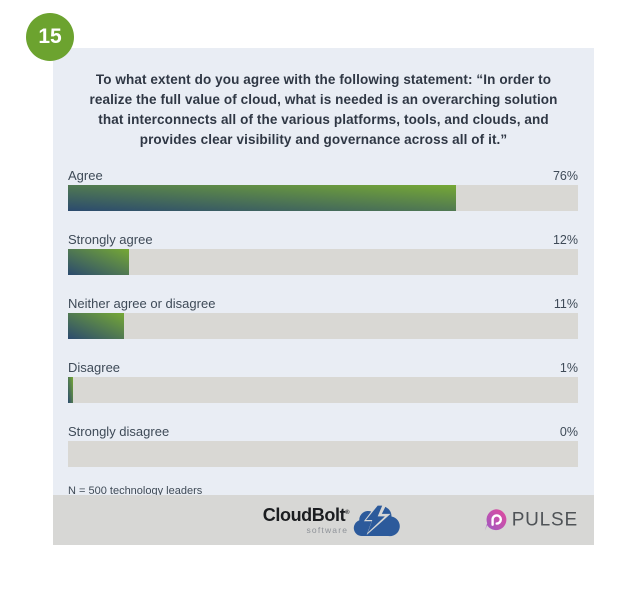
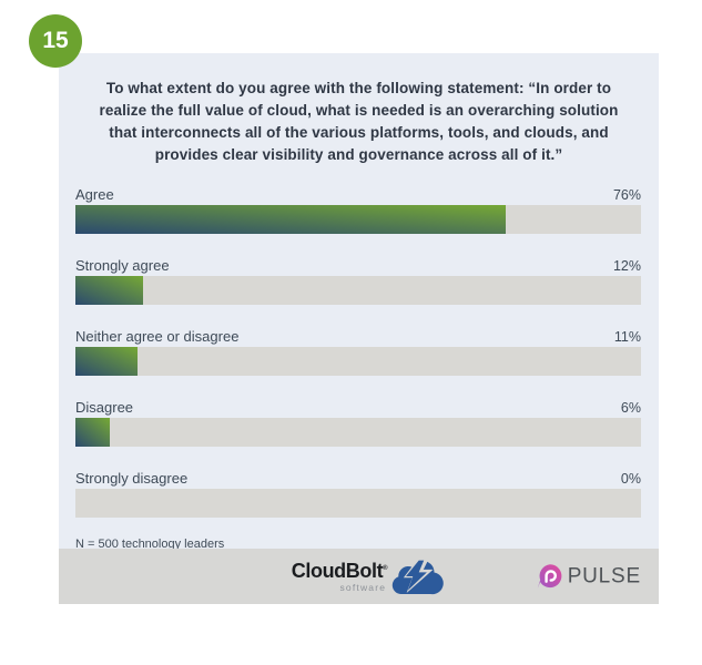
Disagree: 1% -> 6%
